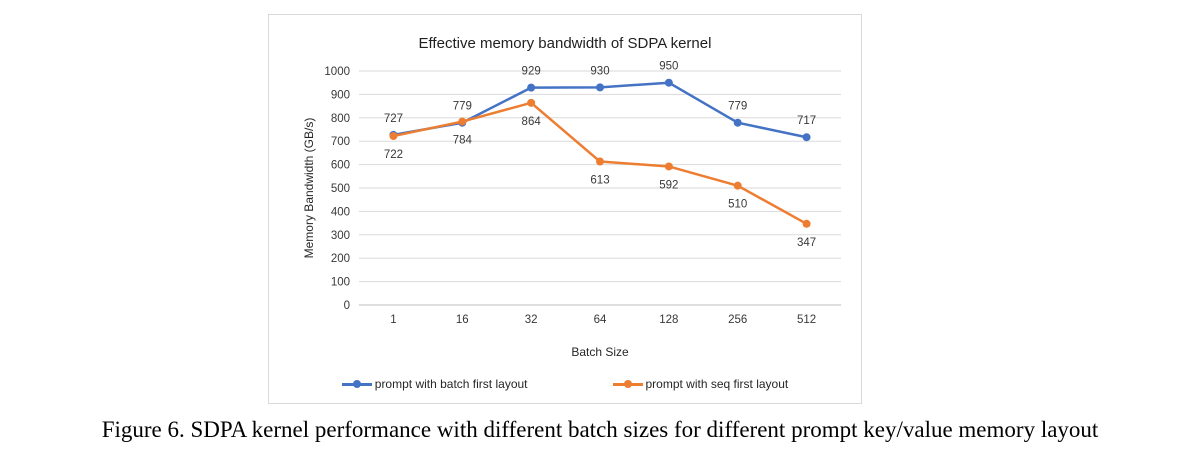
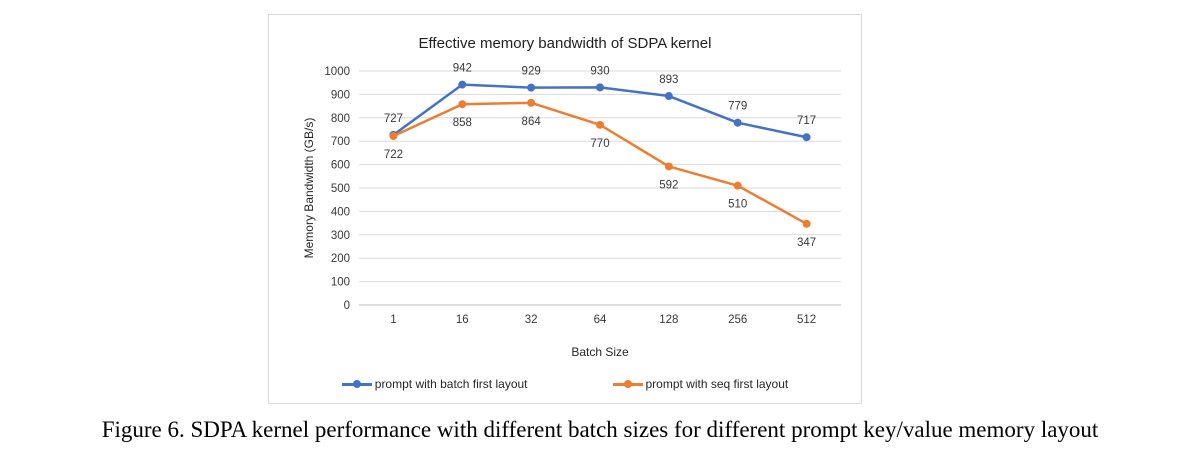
prompt with batch first layout/16: 779 -> 942
prompt with seq first layout/16: 784 -> 858
prompt with seq first layout/64: 613 -> 770
prompt with batch first layout/128: 950 -> 893
